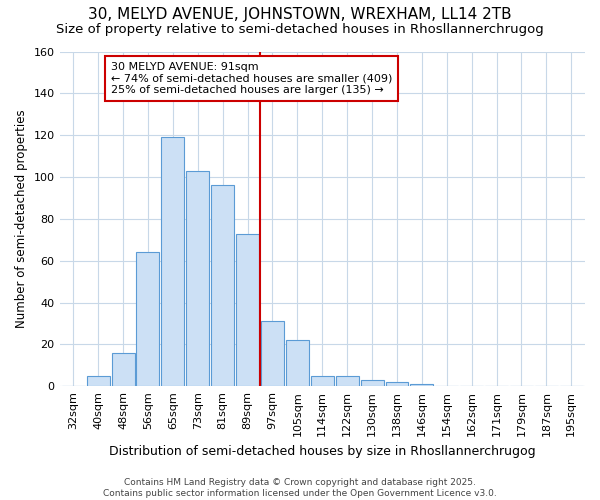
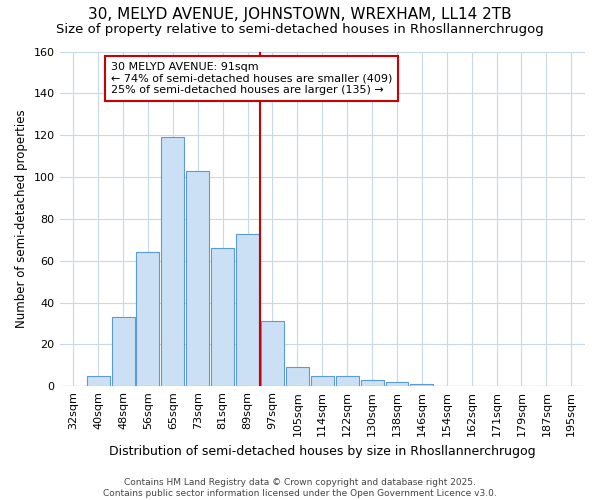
48sqm: 16 -> 33
81sqm: 96 -> 66
105sqm: 22 -> 9
